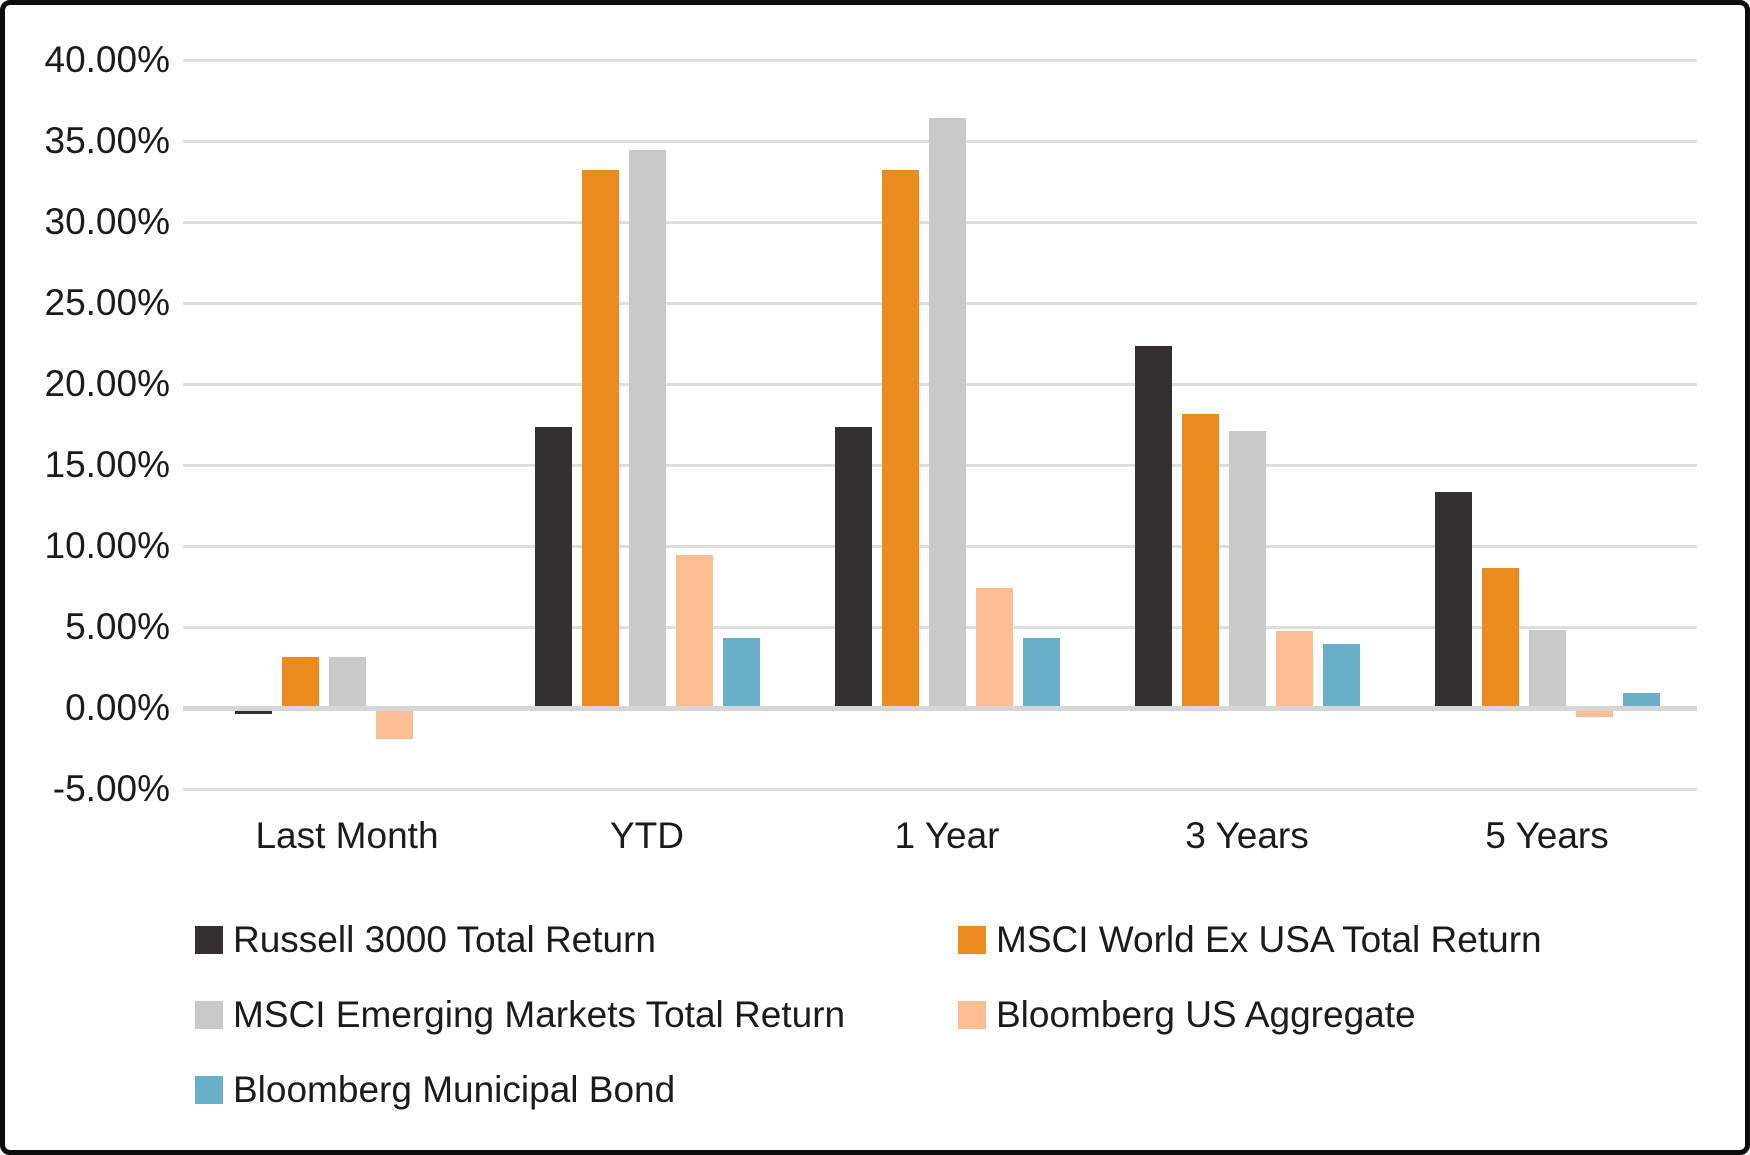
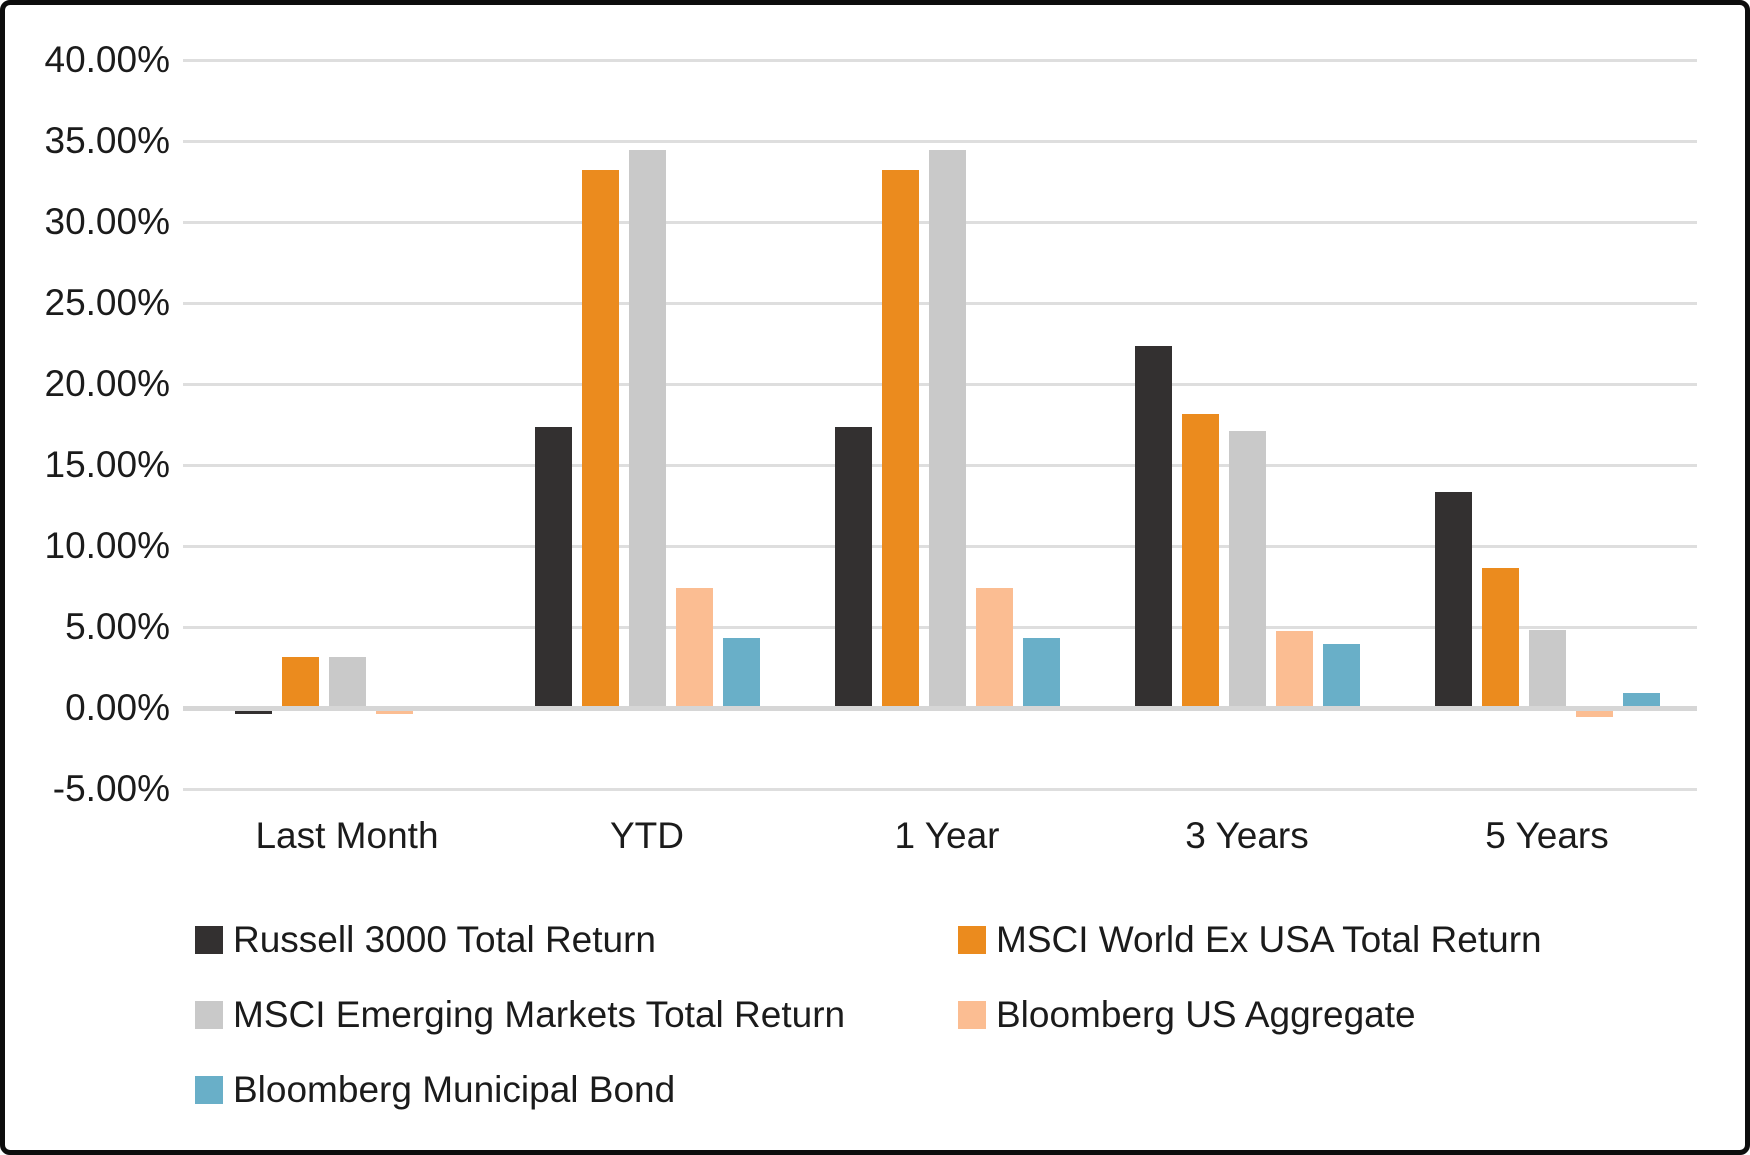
Bloomberg US Aggregate/Last Month: -1.7% -> -0.2%
Bloomberg US Aggregate/YTD: 9.3% -> 7.3%
MSCI Emerging Markets Total Return/1 Year: 36.3% -> 34.3%
